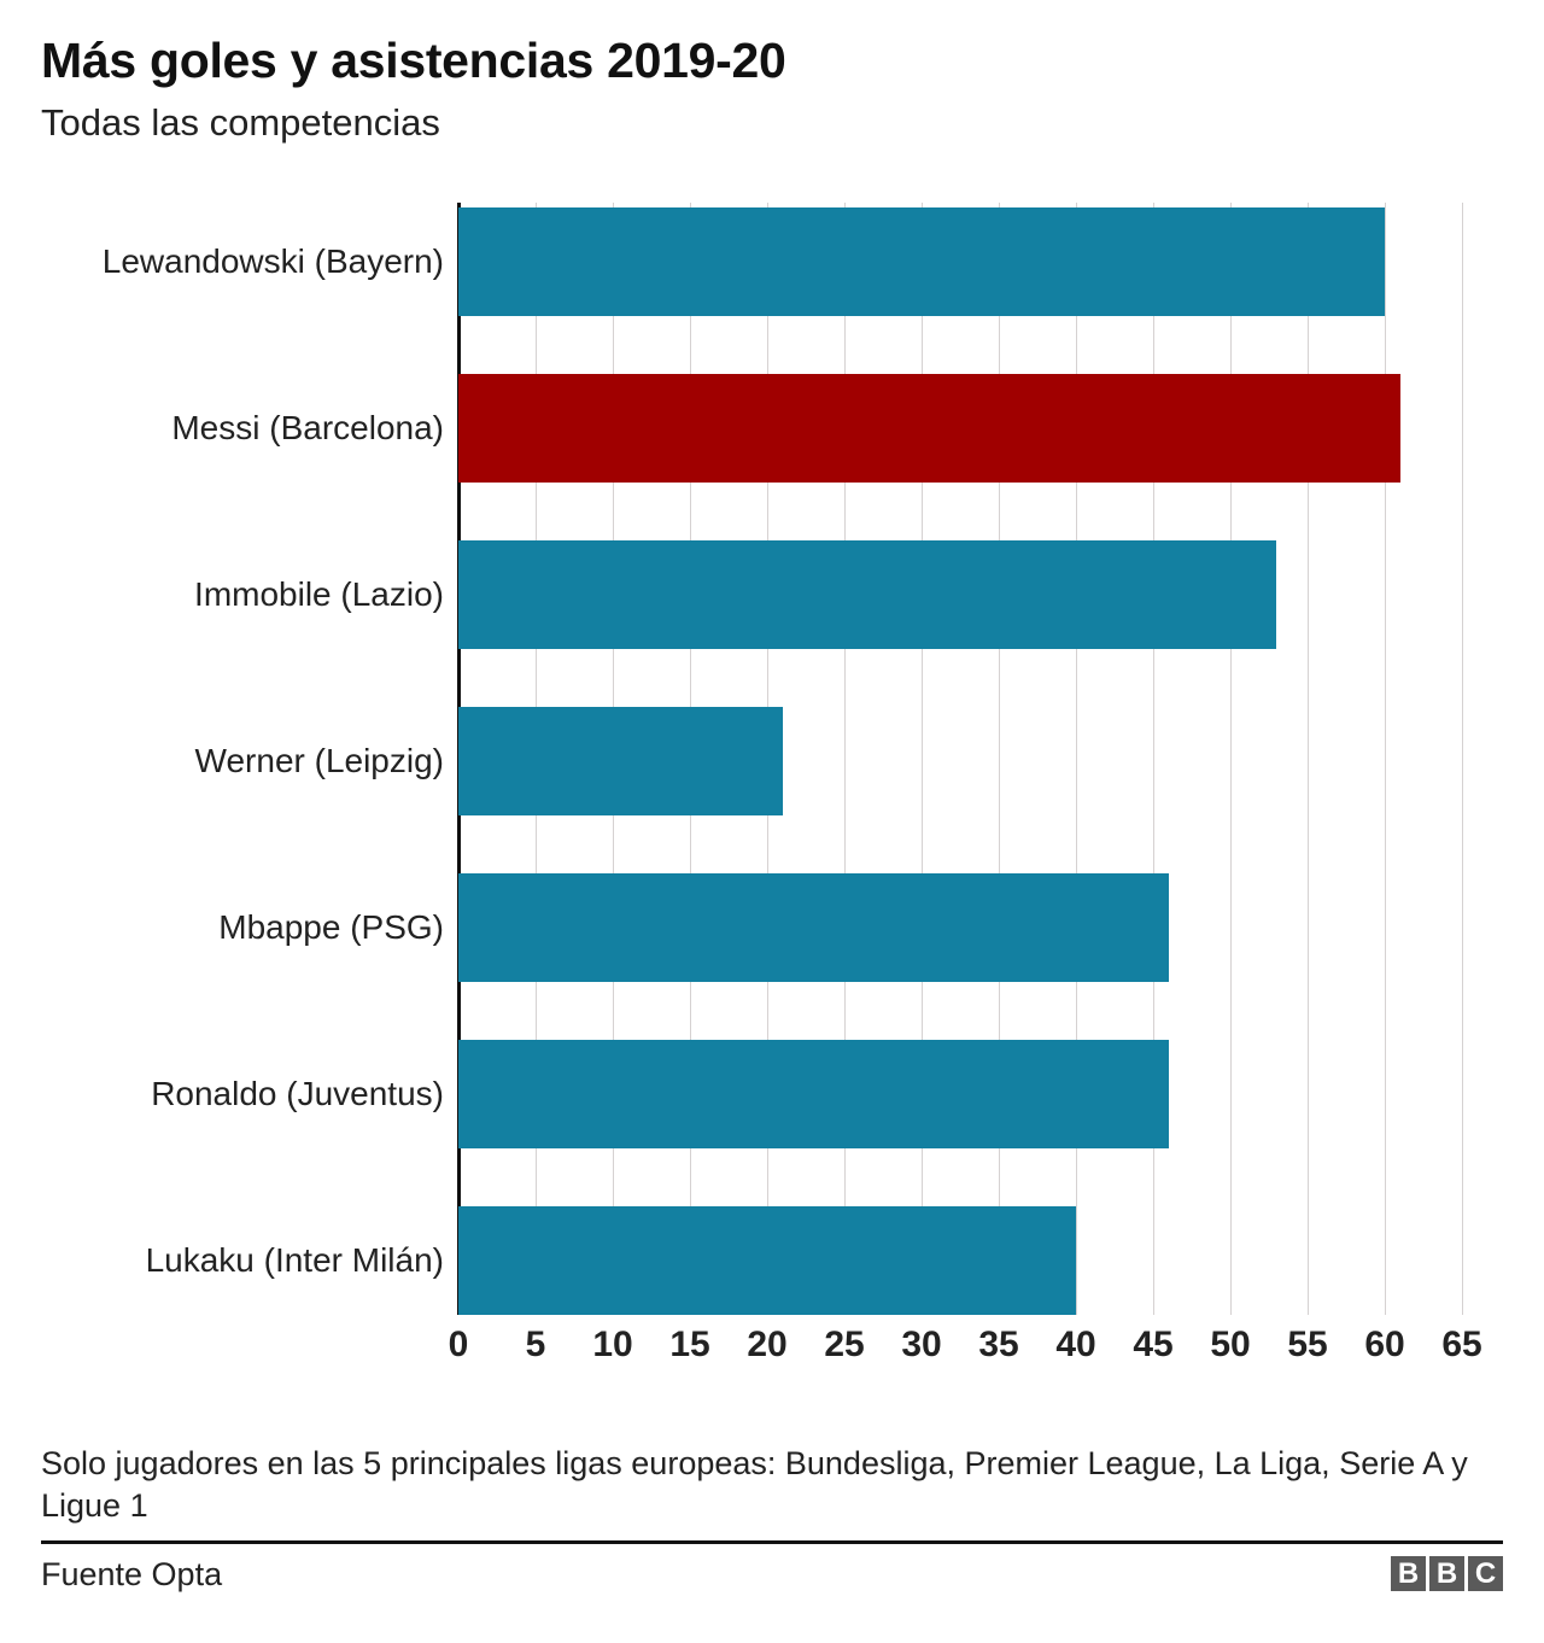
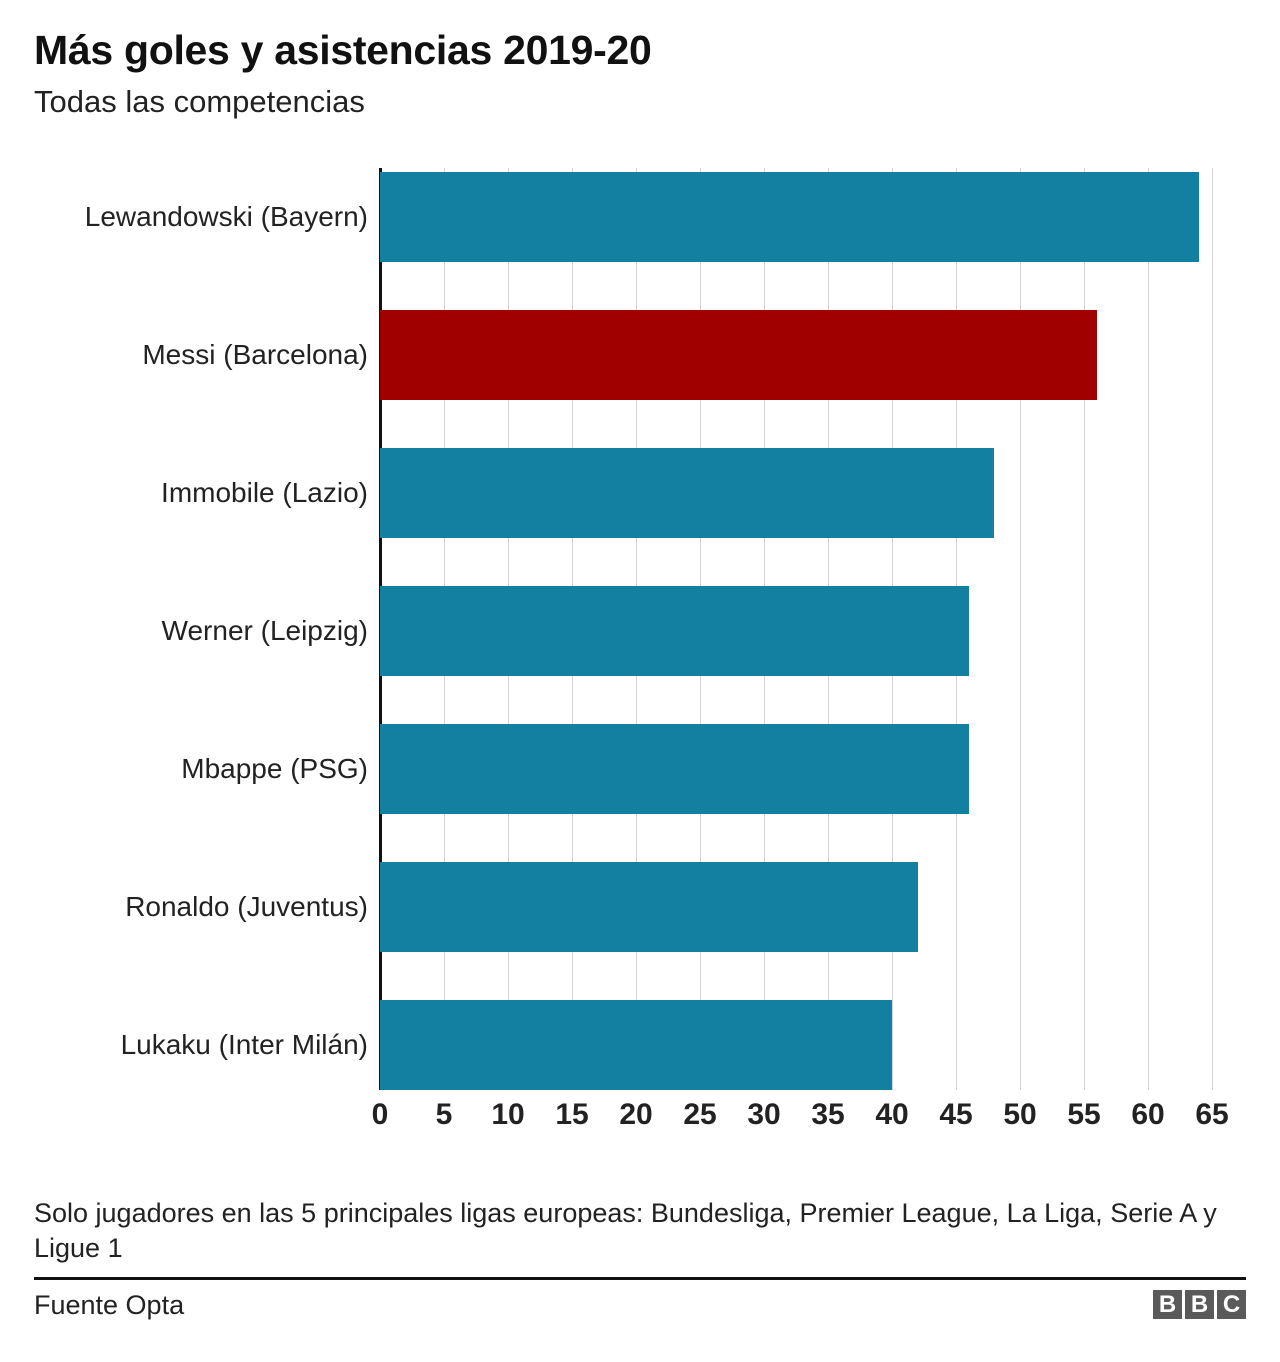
Lewandowski (Bayern): 60 -> 64
Messi (Barcelona): 61 -> 56
Immobile (Lazio): 53 -> 48
Werner (Leipzig): 21 -> 46
Ronaldo (Juventus): 46 -> 42
